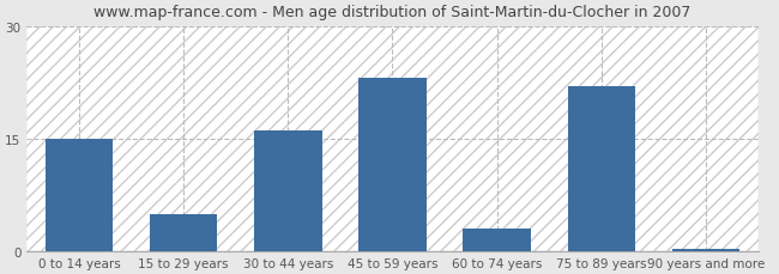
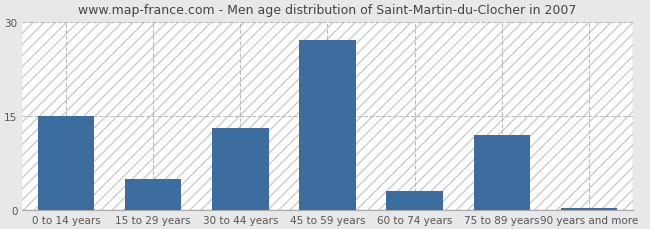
30 to 44 years: 16.0 -> 13.0
45 to 59 years: 23.0 -> 27.0
75 to 89 years: 22.0 -> 12.0
